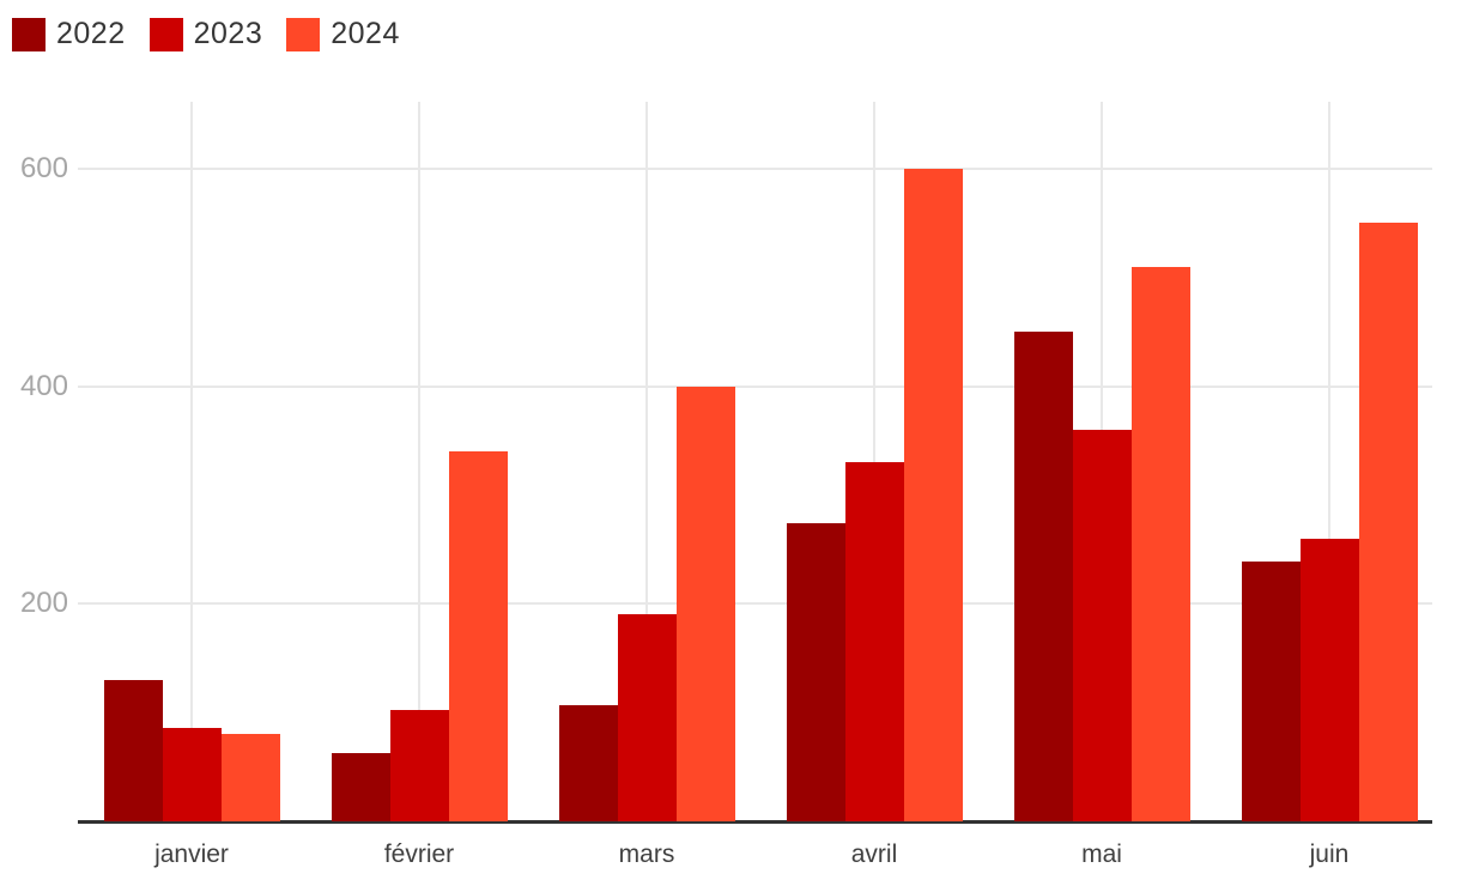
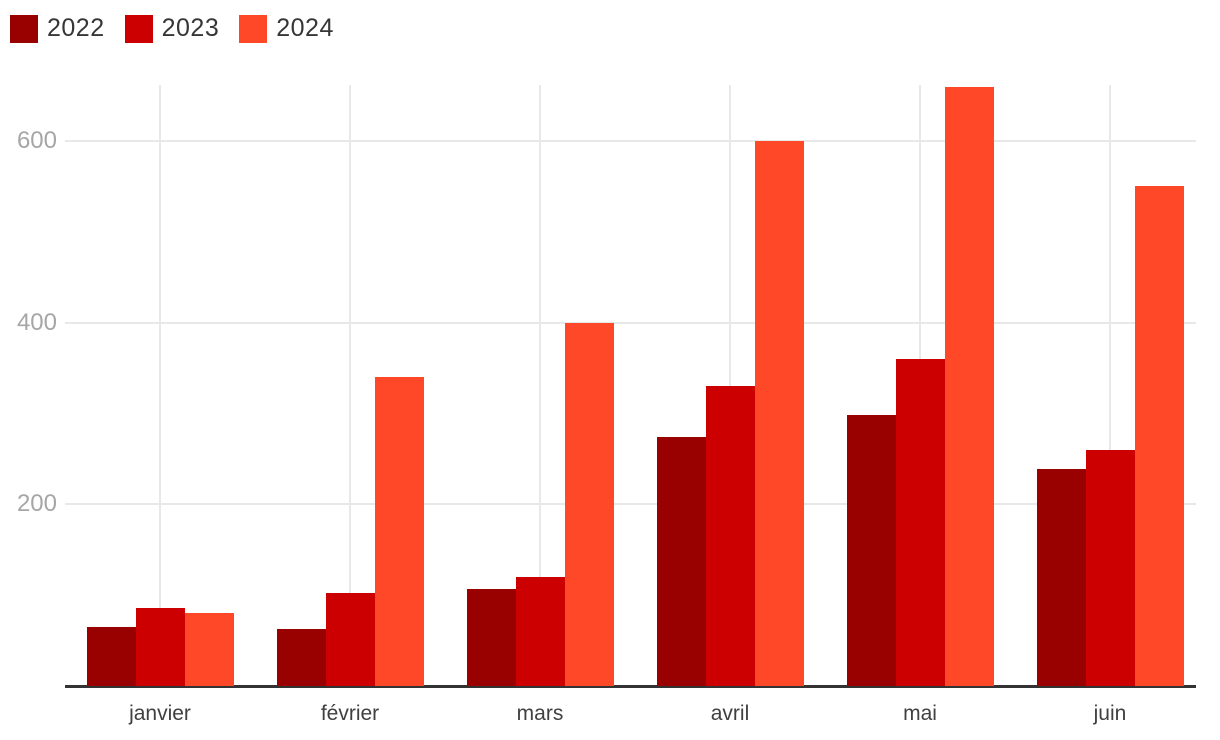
2022/janvier: 130 -> 60
2023/mars: 190 -> 120
2022/mai: 450 -> 300
2024/mai: 510 -> 660
